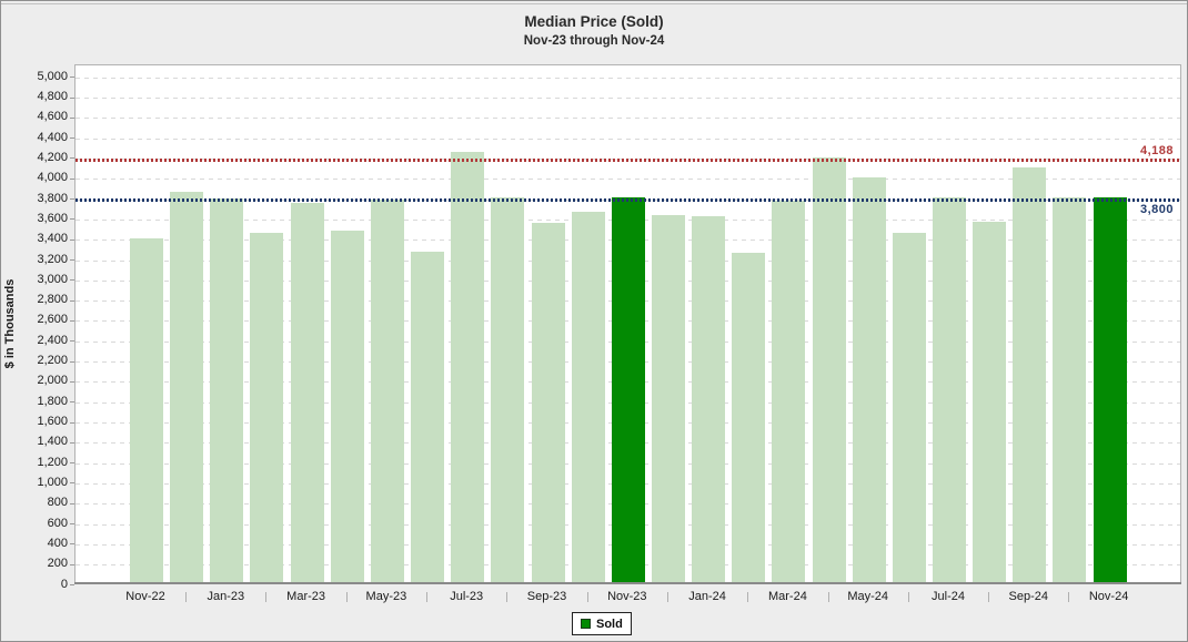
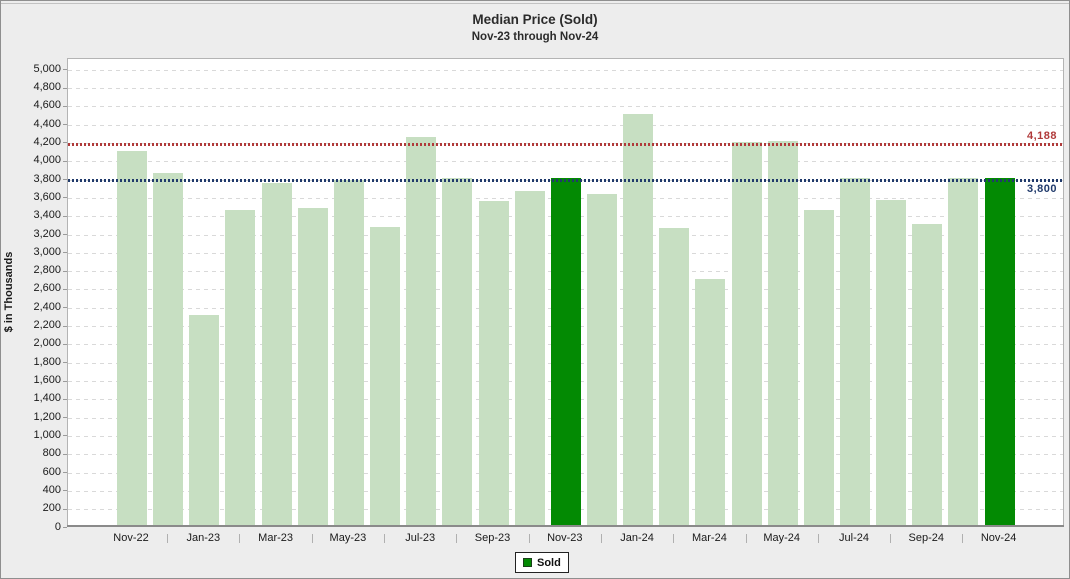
Nov-22: 3400 -> 4100
Jan-23: 3800 -> 2300
Jan-24: 3600 -> 4500
Mar-24: 3800 -> 2700
May-24: 4000 -> 4200
Sep-24: 4100 -> 3300
